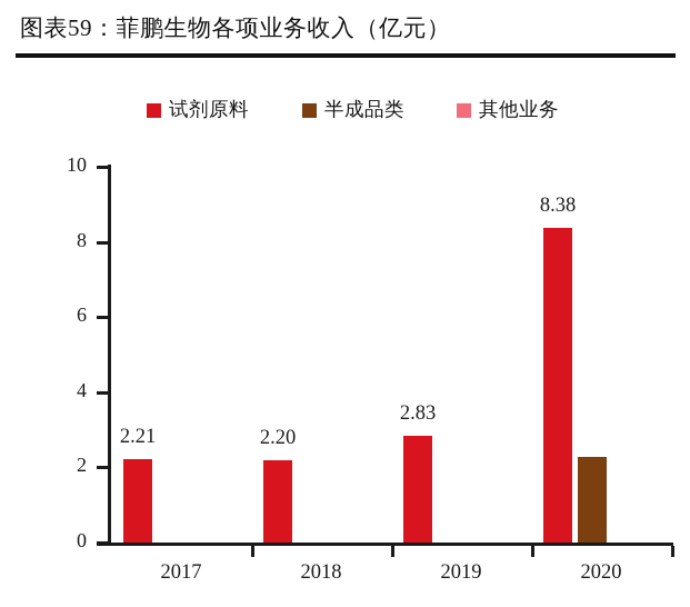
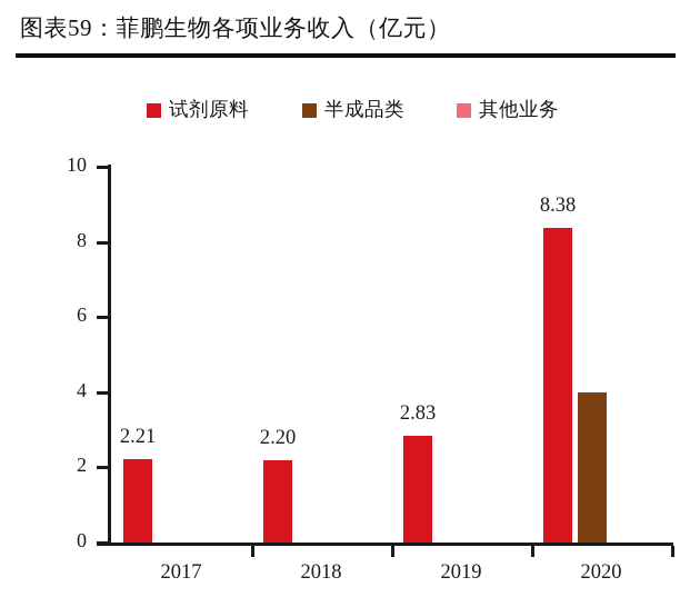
半成品类/2020: 2.3 -> 4.0
